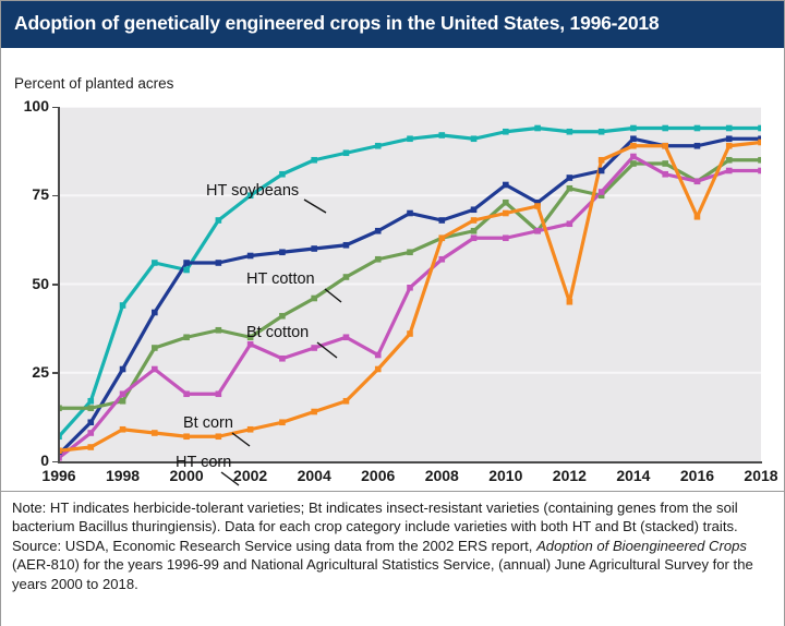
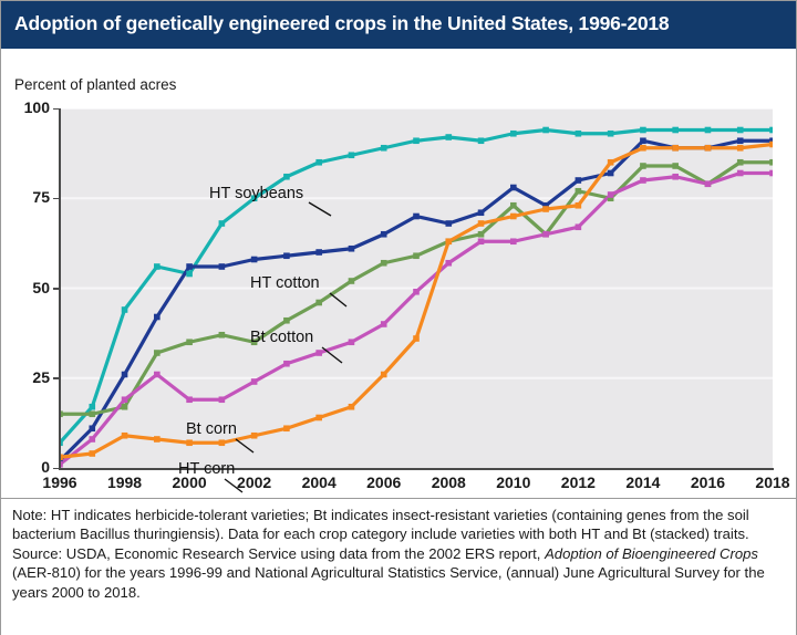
Bt corn/2002: 33 -> 24
Bt corn/2006: 30 -> 40
HT corn/2012: 45 -> 73
Bt corn/2014: 86 -> 80
HT corn/2016: 69 -> 89
